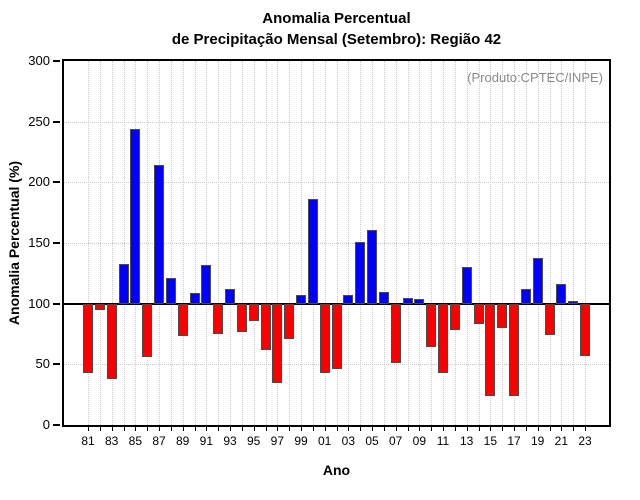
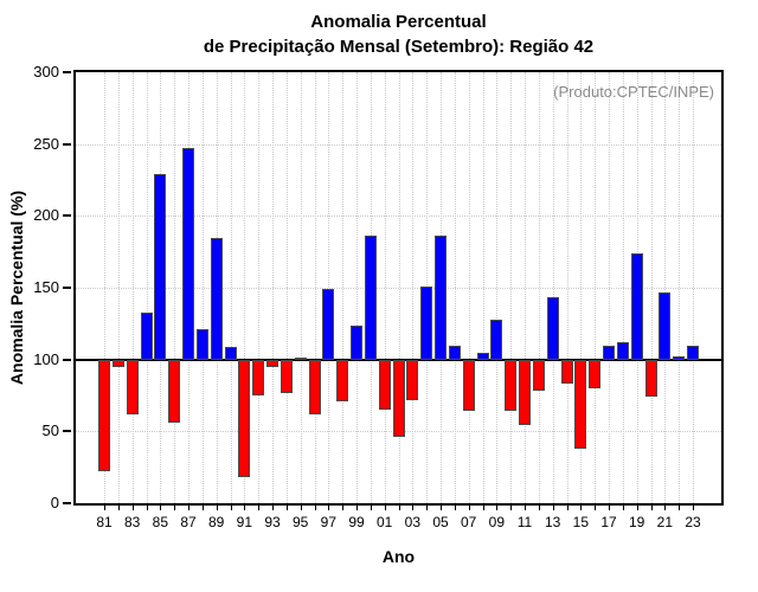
81: 43 -> 22
83: 38 -> 62
85: 244 -> 229
87: 214 -> 247
89: 73 -> 185
91: 132 -> 18
93: 112 -> 95
95: 86 -> 101
97: 35 -> 149
99: 107 -> 124
01: 43 -> 65
03: 107 -> 72
05: 161 -> 186
07: 51 -> 64
09: 104 -> 128
11: 43 -> 54
13: 130 -> 143
15: 24 -> 38
17: 24 -> 110
19: 138 -> 174
21: 116 -> 147
23: 57 -> 110
